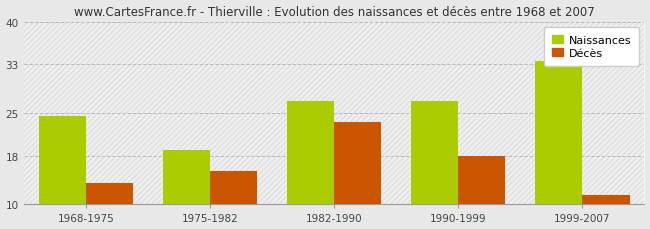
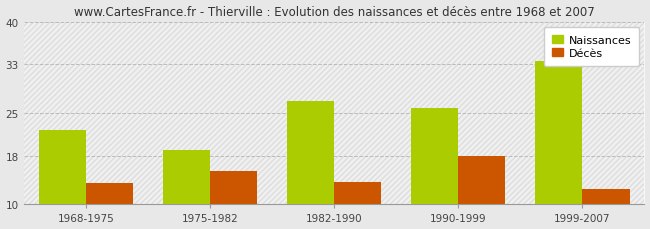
Naissances/1968-1975: 24.5 -> 22.2
Décès/1982-1990: 23.5 -> 13.6
Naissances/1990-1999: 27.0 -> 25.8
Décès/1999-2007: 11.5 -> 12.6
